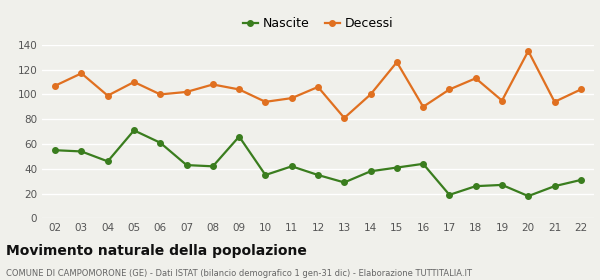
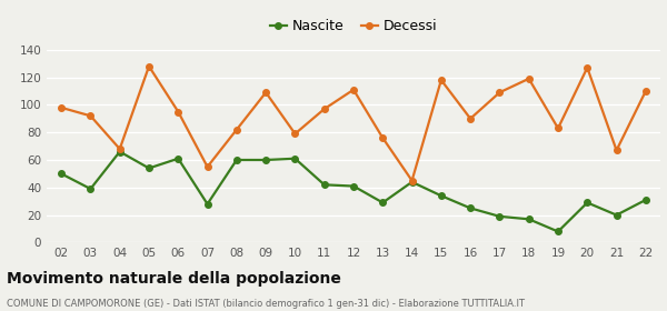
Nascite/02: 55 -> 50
Decessi/02: 107 -> 98
Nascite/03: 54 -> 39
Decessi/03: 117 -> 92
Nascite/04: 46 -> 66
Decessi/04: 99 -> 68
Nascite/05: 71 -> 54
Decessi/05: 110 -> 128
Decessi/06: 100 -> 95
Nascite/07: 43 -> 28
Decessi/07: 102 -> 55
Nascite/08: 42 -> 60
Decessi/08: 108 -> 82
Nascite/09: 66 -> 60
Decessi/09: 104 -> 109
Nascite/10: 35 -> 61
Decessi/10: 94 -> 79
Nascite/12: 35 -> 41
Decessi/12: 106 -> 111
Decessi/13: 81 -> 76
Nascite/14: 38 -> 44
Decessi/14: 100 -> 45
Nascite/15: 41 -> 34
Decessi/15: 126 -> 118
Nascite/16: 44 -> 25
Decessi/17: 104 -> 109
Nascite/18: 26 -> 17
Decessi/18: 113 -> 119
Nascite/19: 27 -> 8
Decessi/19: 95 -> 83
Nascite/20: 18 -> 29
Decessi/20: 135 -> 127
Nascite/21: 26 -> 20
Decessi/21: 94 -> 67
Decessi/22: 104 -> 110
